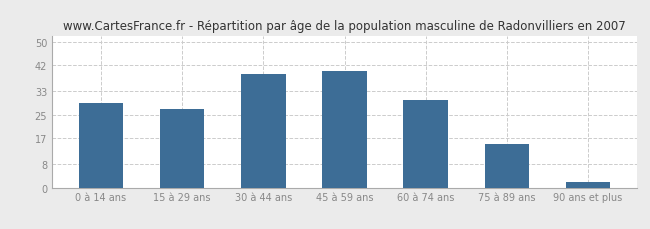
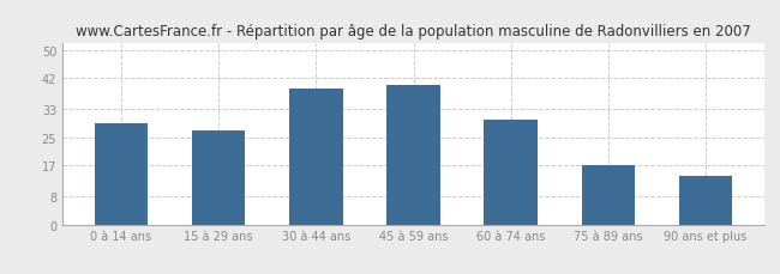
75 à 89 ans: 15 -> 17
90 ans et plus: 2 -> 14
